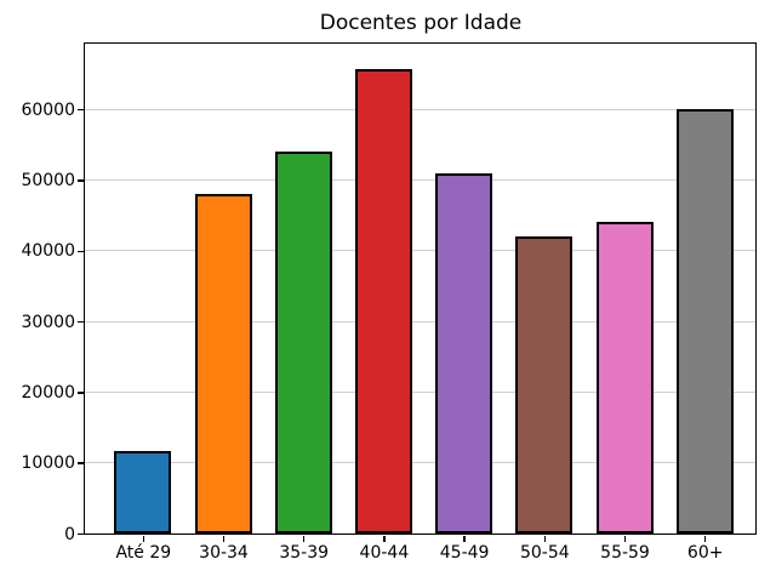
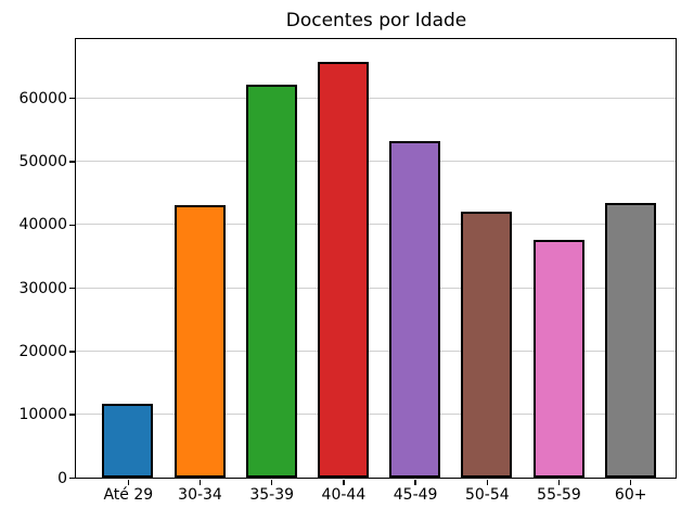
30-34: 48000 -> 43000
35-39: 54000 -> 62000
45-49: 51000 -> 53000
55-59: 44000 -> 38000
60+: 60000 -> 43000
